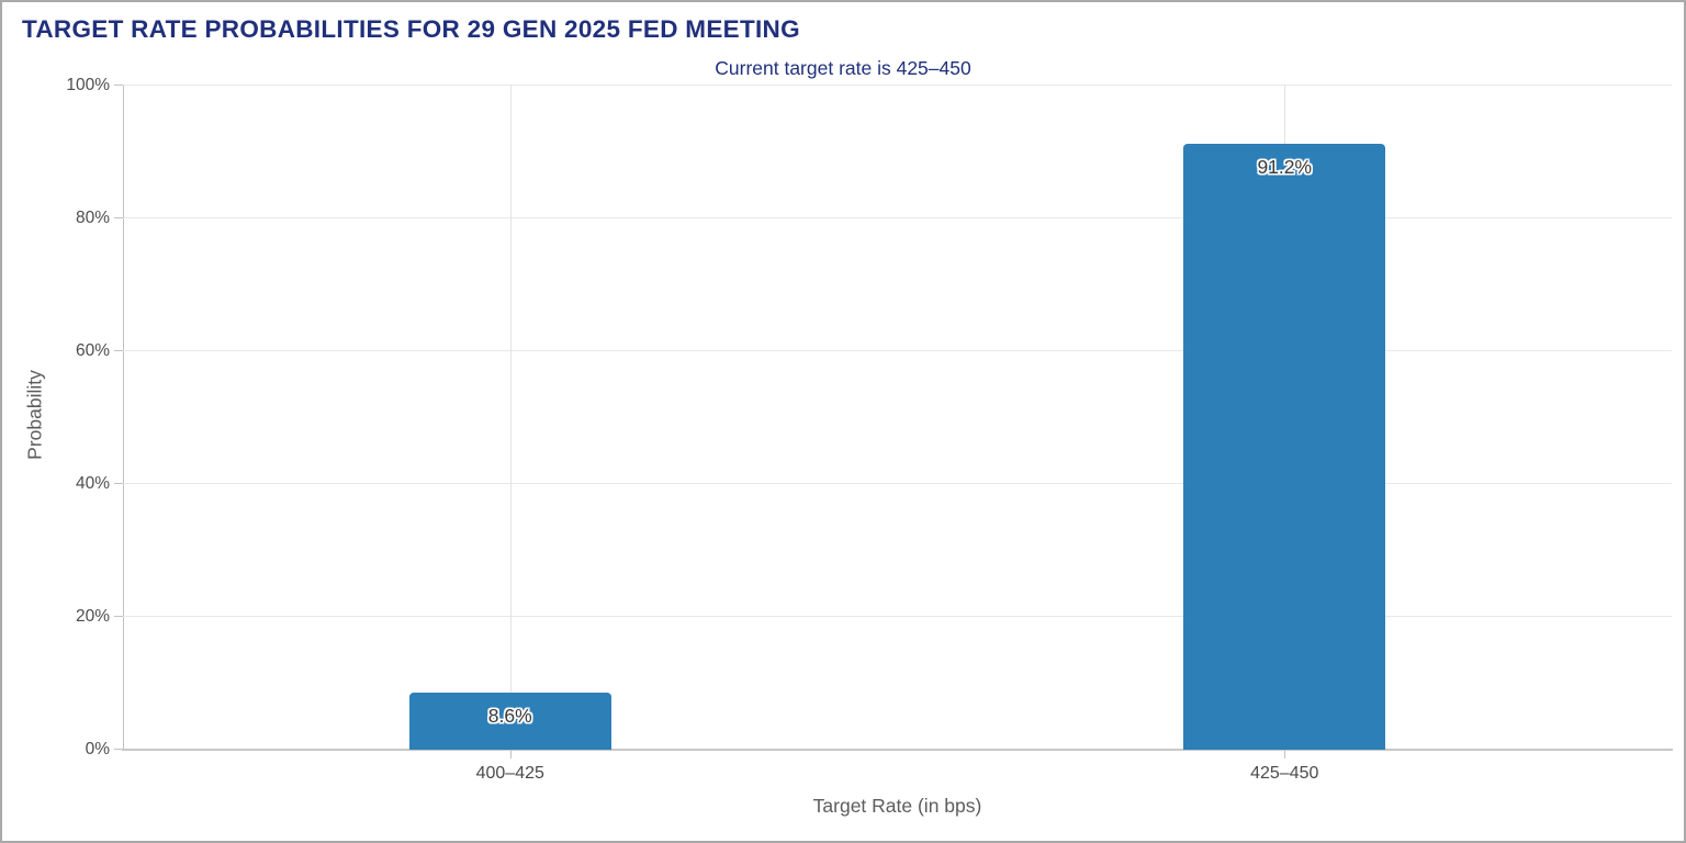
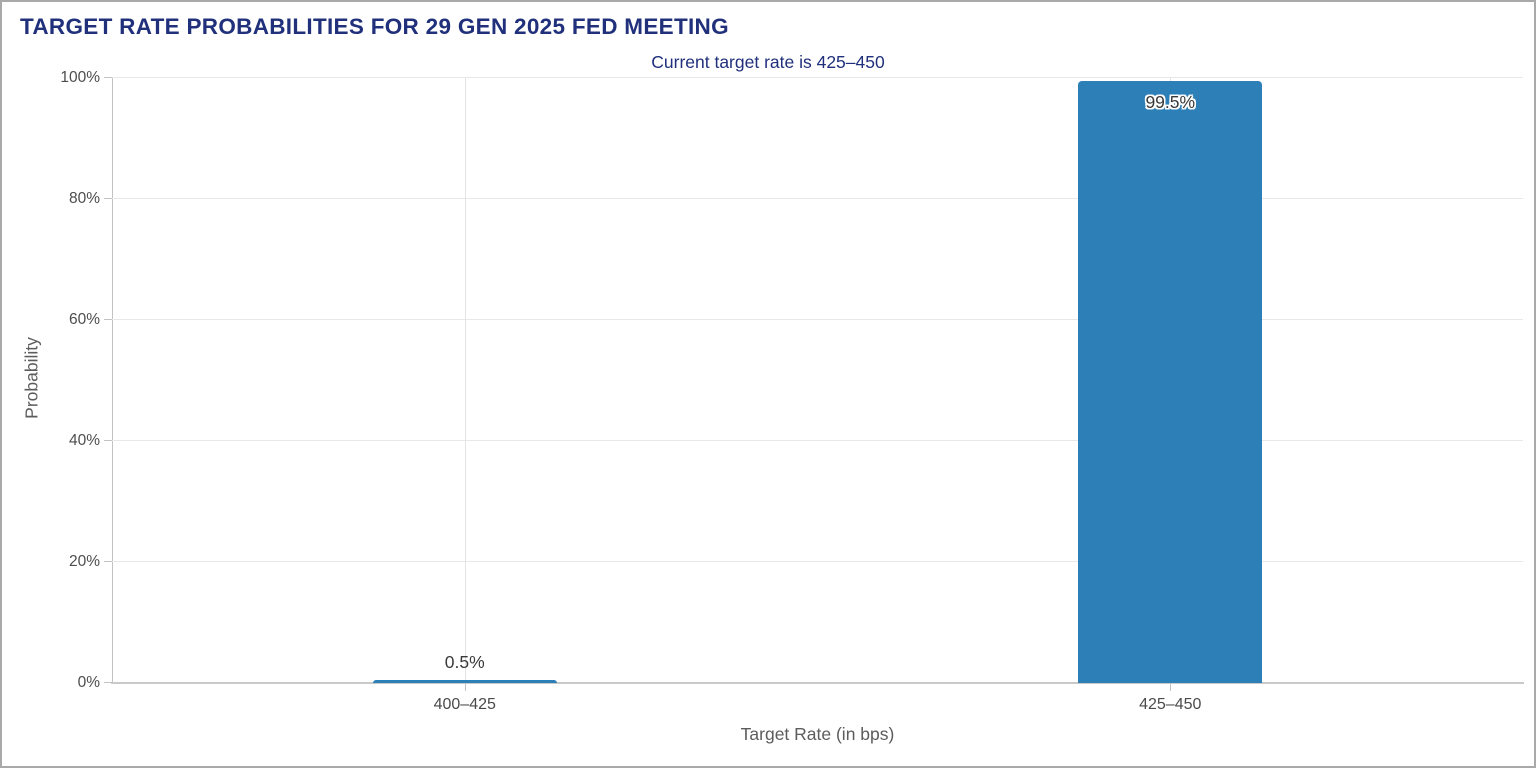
400–425: 8.6% -> 0.5%
425–450: 91.2% -> 99.5%
